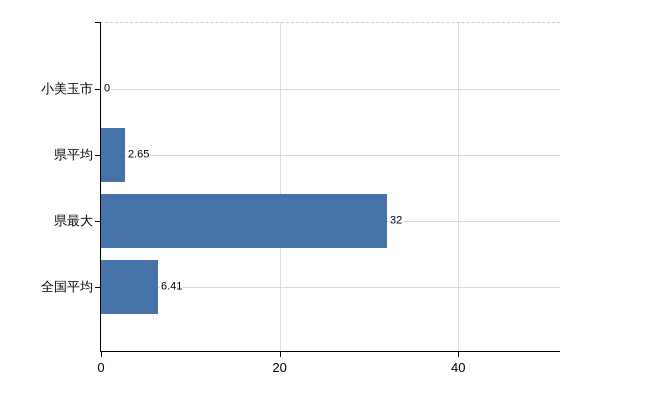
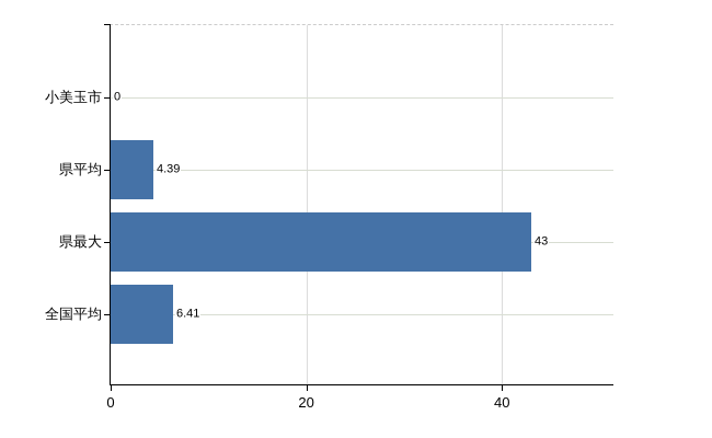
県平均: 2.65 -> 4.39
県最大: 32 -> 43
